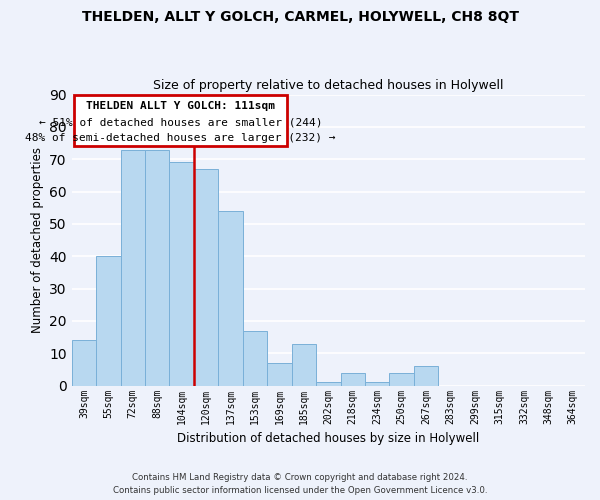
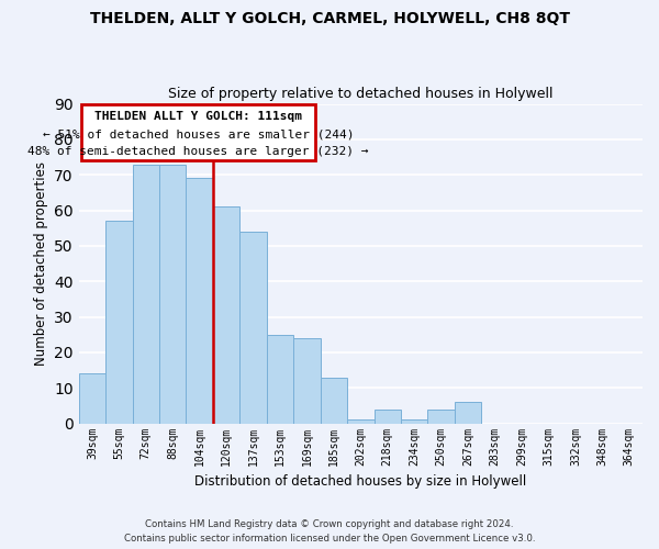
55sqm: 40 -> 57
120sqm: 67 -> 61
153sqm: 17 -> 25
169sqm: 7 -> 24
